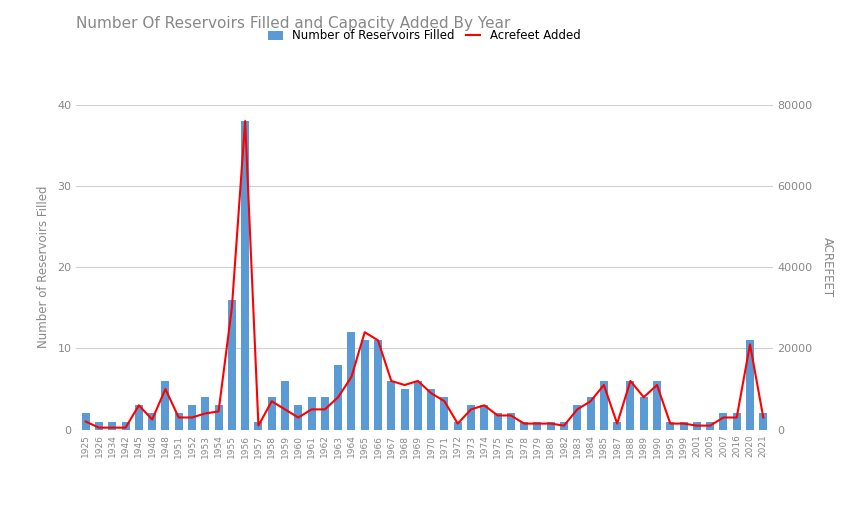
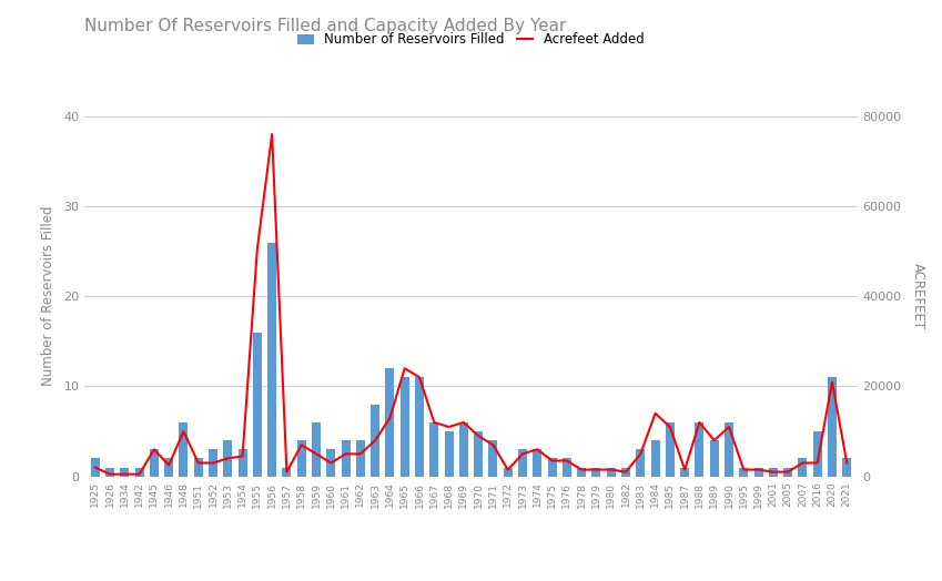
Acrefeet Added/1955: 30000 -> 50500
Number of Reservoirs Filled/1956: 38 -> 26
Acrefeet Added/1984: 7000 -> 14000
Number of Reservoirs Filled/2016: 2 -> 5
